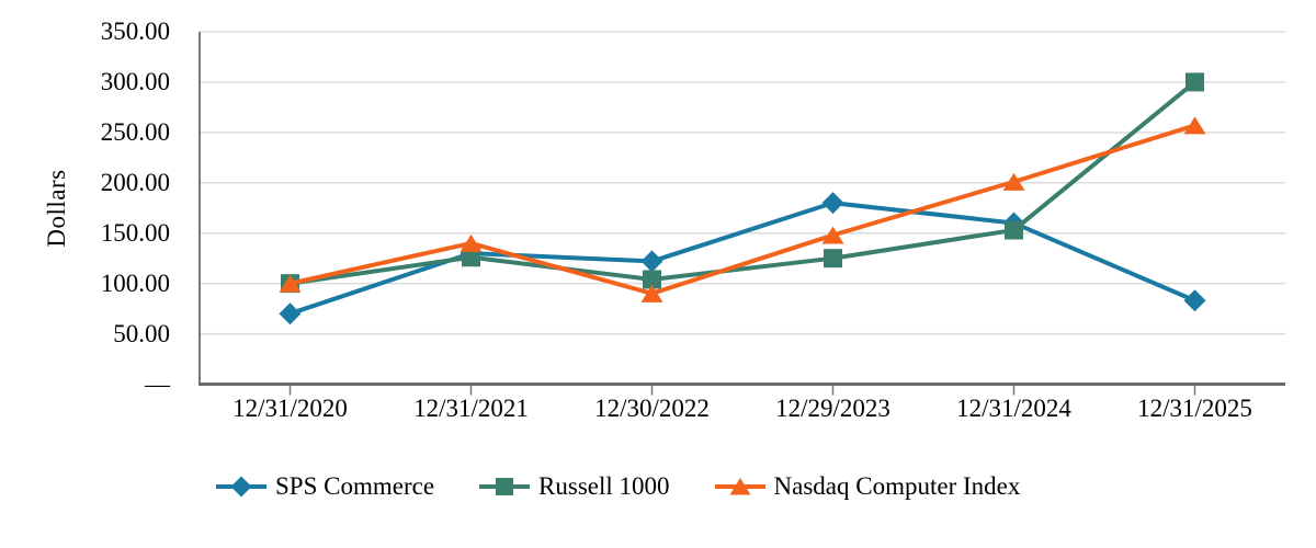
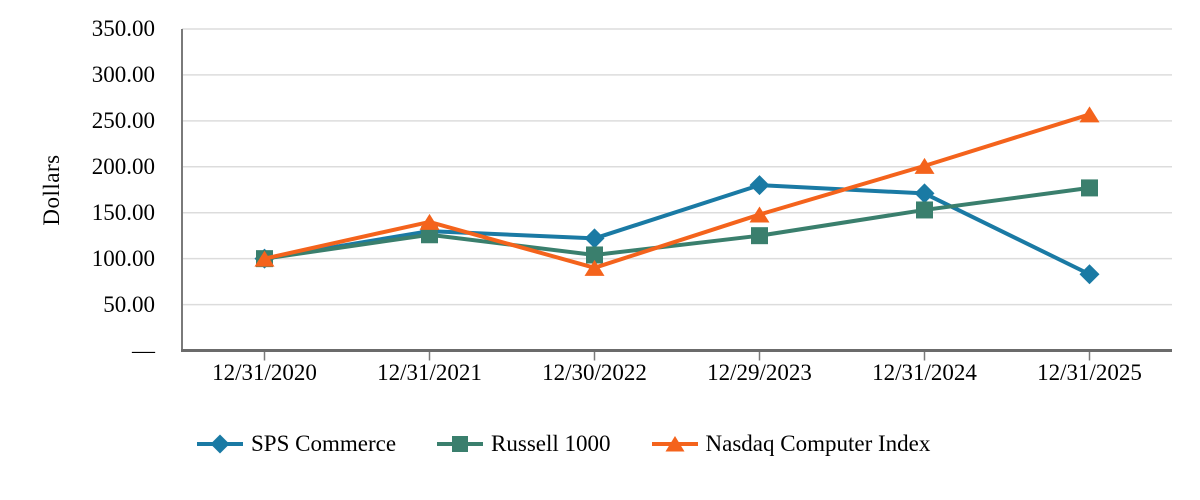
SPS Commerce/12/31/2020: 70 -> 100
SPS Commerce/12/31/2024: 160 -> 170
Russell 1000/12/31/2025: 300 -> 180
